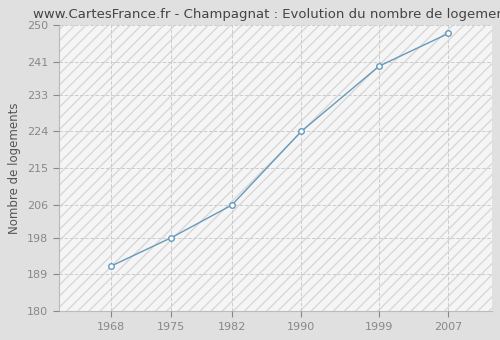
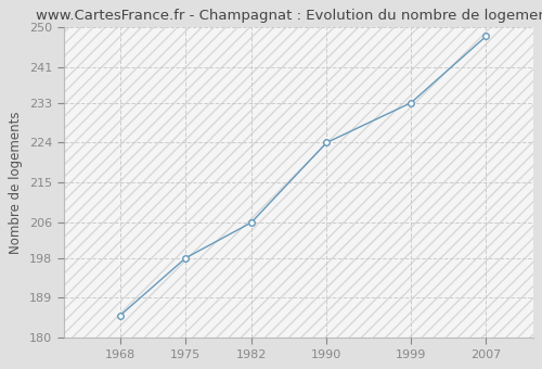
1968: 191 -> 185
1999: 240 -> 233
